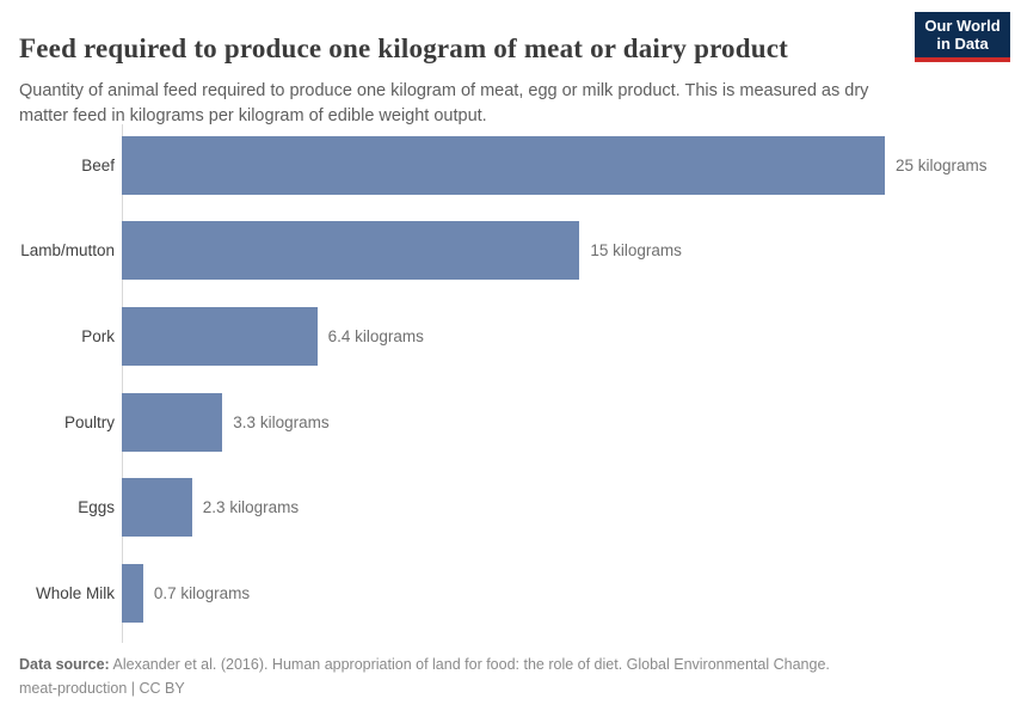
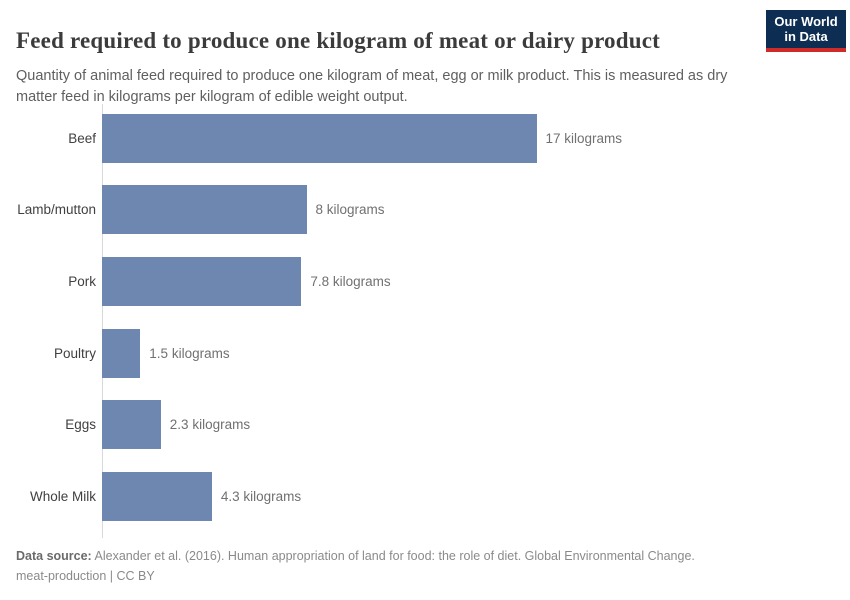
Beef: 25 -> 17
Lamb/mutton: 15 -> 8
Pork: 6.4 -> 7.8
Poultry: 3.3 -> 1.5
Whole Milk: 0.7 -> 4.3
